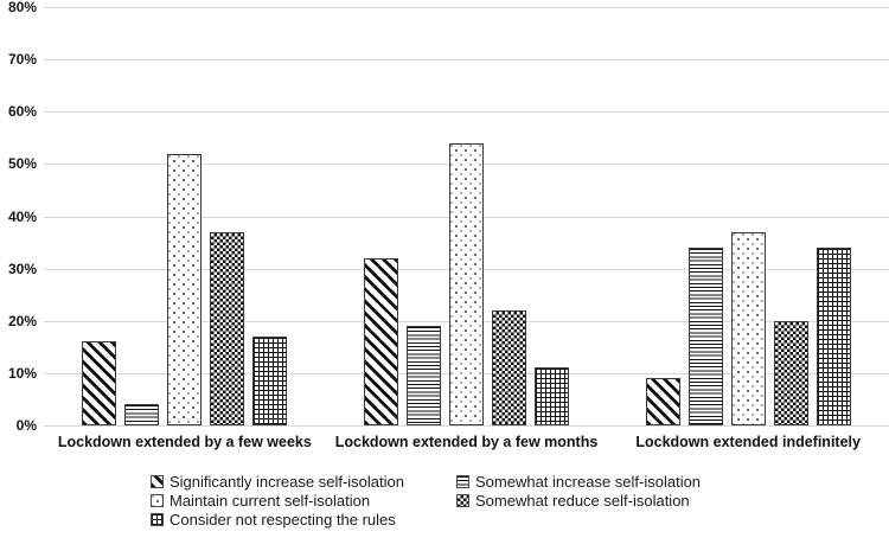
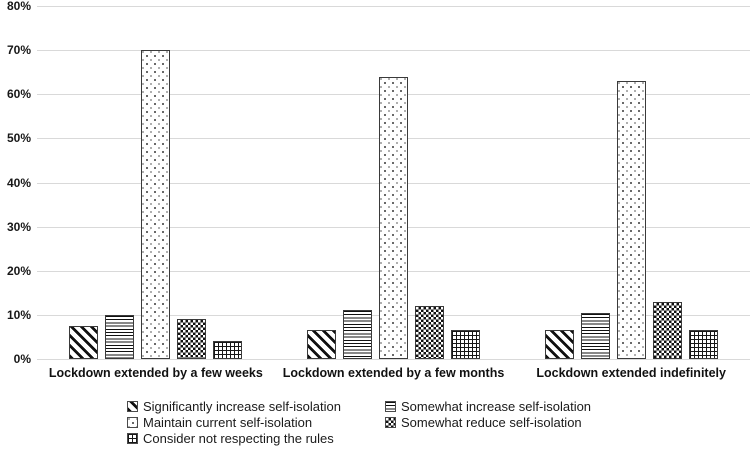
Significantly increase self-isolation/Lockdown extended by a few weeks: 16% -> 8%
Somewhat increase self-isolation/Lockdown extended by a few weeks: 4% -> 10%
Maintain current self-isolation/Lockdown extended by a few weeks: 52% -> 70%
Somewhat reduce self-isolation/Lockdown extended by a few weeks: 37% -> 9%
Consider not respecting the rules/Lockdown extended by a few weeks: 17% -> 4%
Significantly increase self-isolation/Lockdown extended by a few months: 32% -> 6%
Somewhat increase self-isolation/Lockdown extended by a few months: 19% -> 11%
Maintain current self-isolation/Lockdown extended by a few months: 54% -> 64%
Somewhat reduce self-isolation/Lockdown extended by a few months: 22% -> 12%
Consider not respecting the rules/Lockdown extended by a few months: 11% -> 6%
Significantly increase self-isolation/Lockdown extended indefinitely: 9% -> 6%
Somewhat increase self-isolation/Lockdown extended indefinitely: 34% -> 10%
Maintain current self-isolation/Lockdown extended indefinitely: 37% -> 63%
Somewhat reduce self-isolation/Lockdown extended indefinitely: 20% -> 13%
Consider not respecting the rules/Lockdown extended indefinitely: 34% -> 6%
